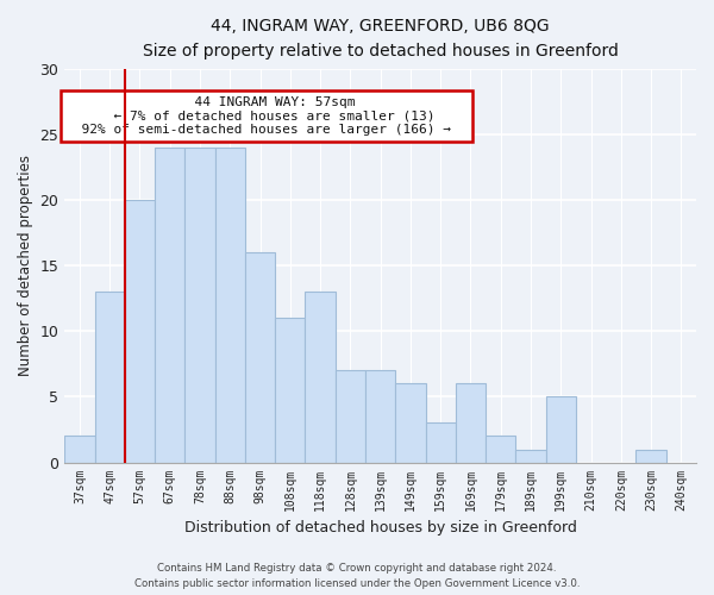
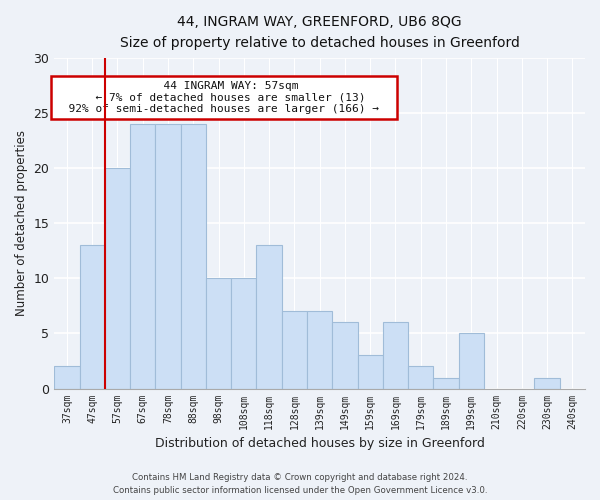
98sqm: 16 -> 10
108sqm: 11 -> 10
